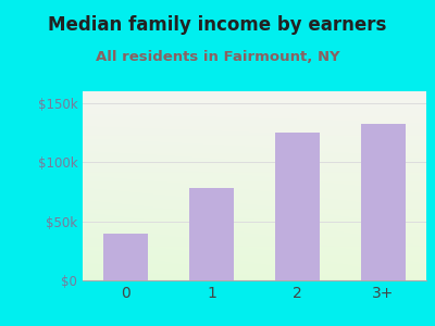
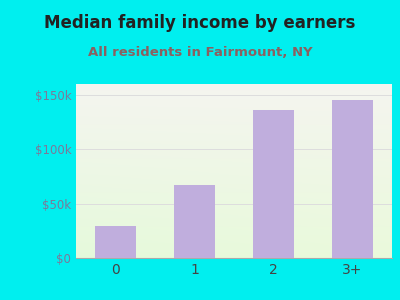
0: $40k -> $29k
1: $78k -> $67k
2: $125k -> $136k
3+: $132k -> $145k
